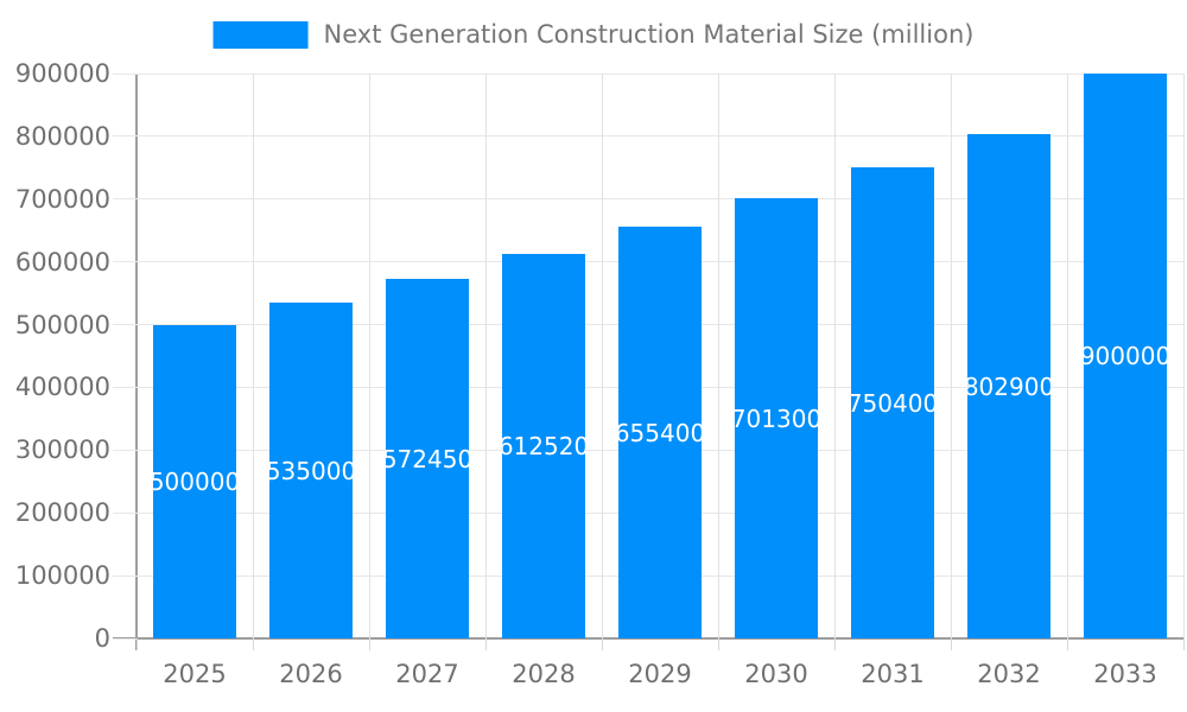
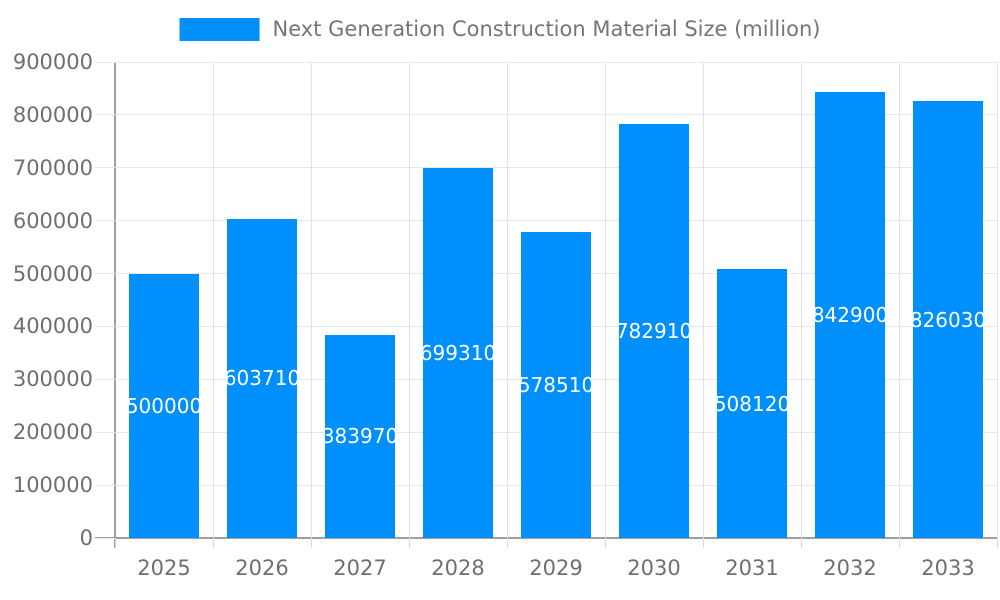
2026: 535000 -> 603710
2027: 572450 -> 383970
2028: 612520 -> 699310
2029: 655400 -> 578510
2030: 701300 -> 782910
2031: 750400 -> 508120
2032: 802900 -> 842900
2033: 900000 -> 826030
